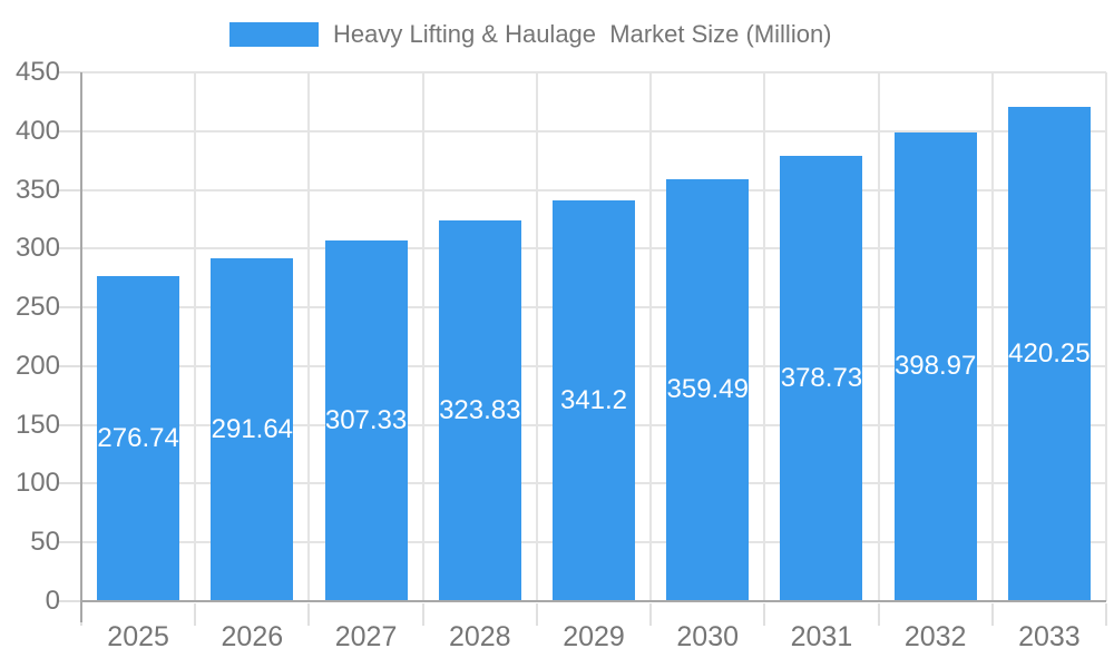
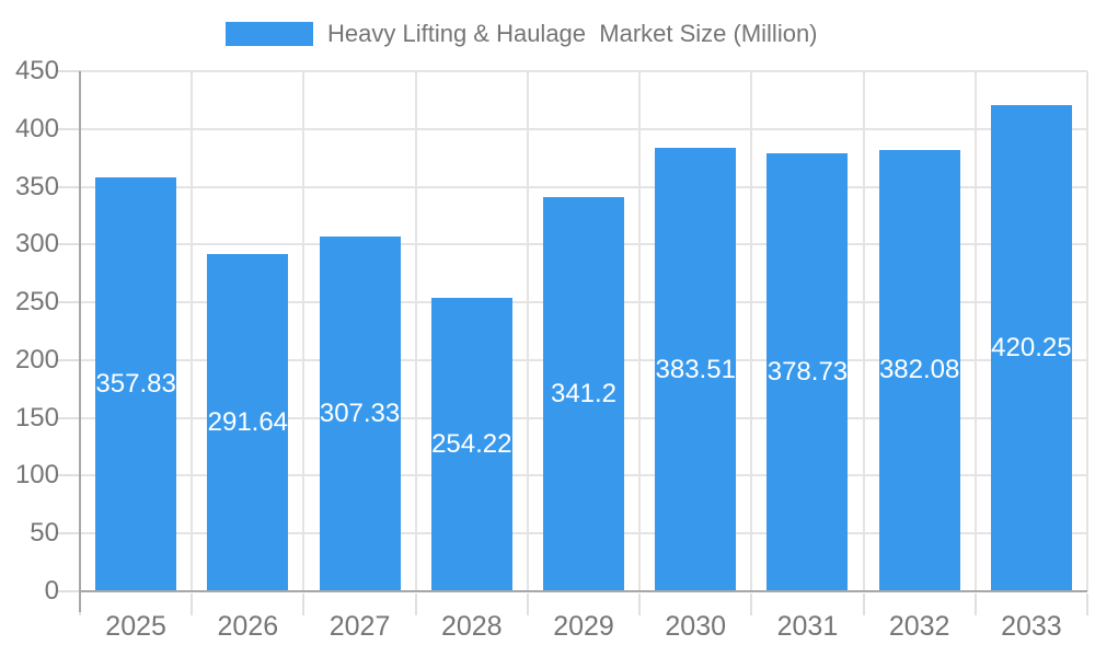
2025: 276.74 -> 357.83
2028: 323.83 -> 254.22
2030: 359.49 -> 383.51
2032: 398.97 -> 382.08
